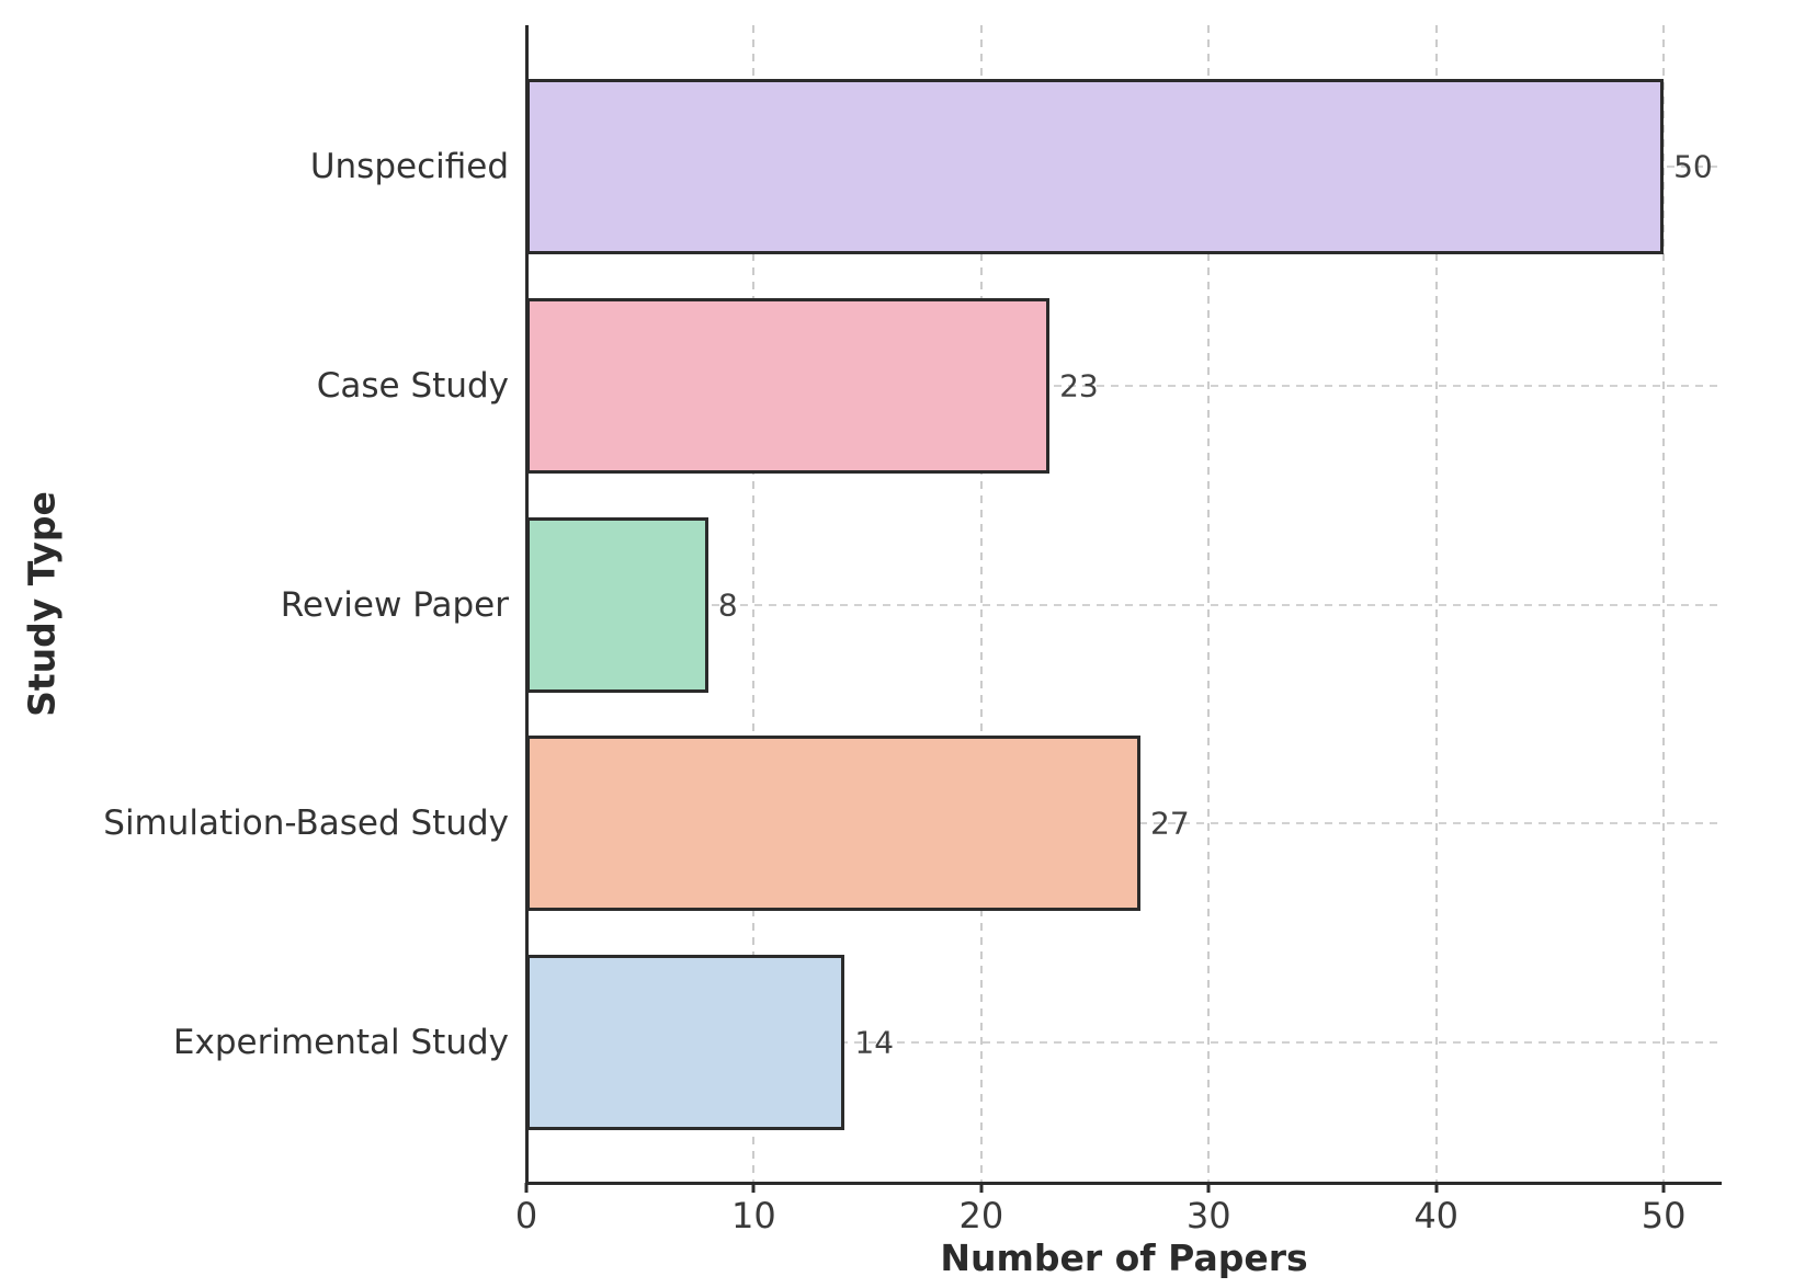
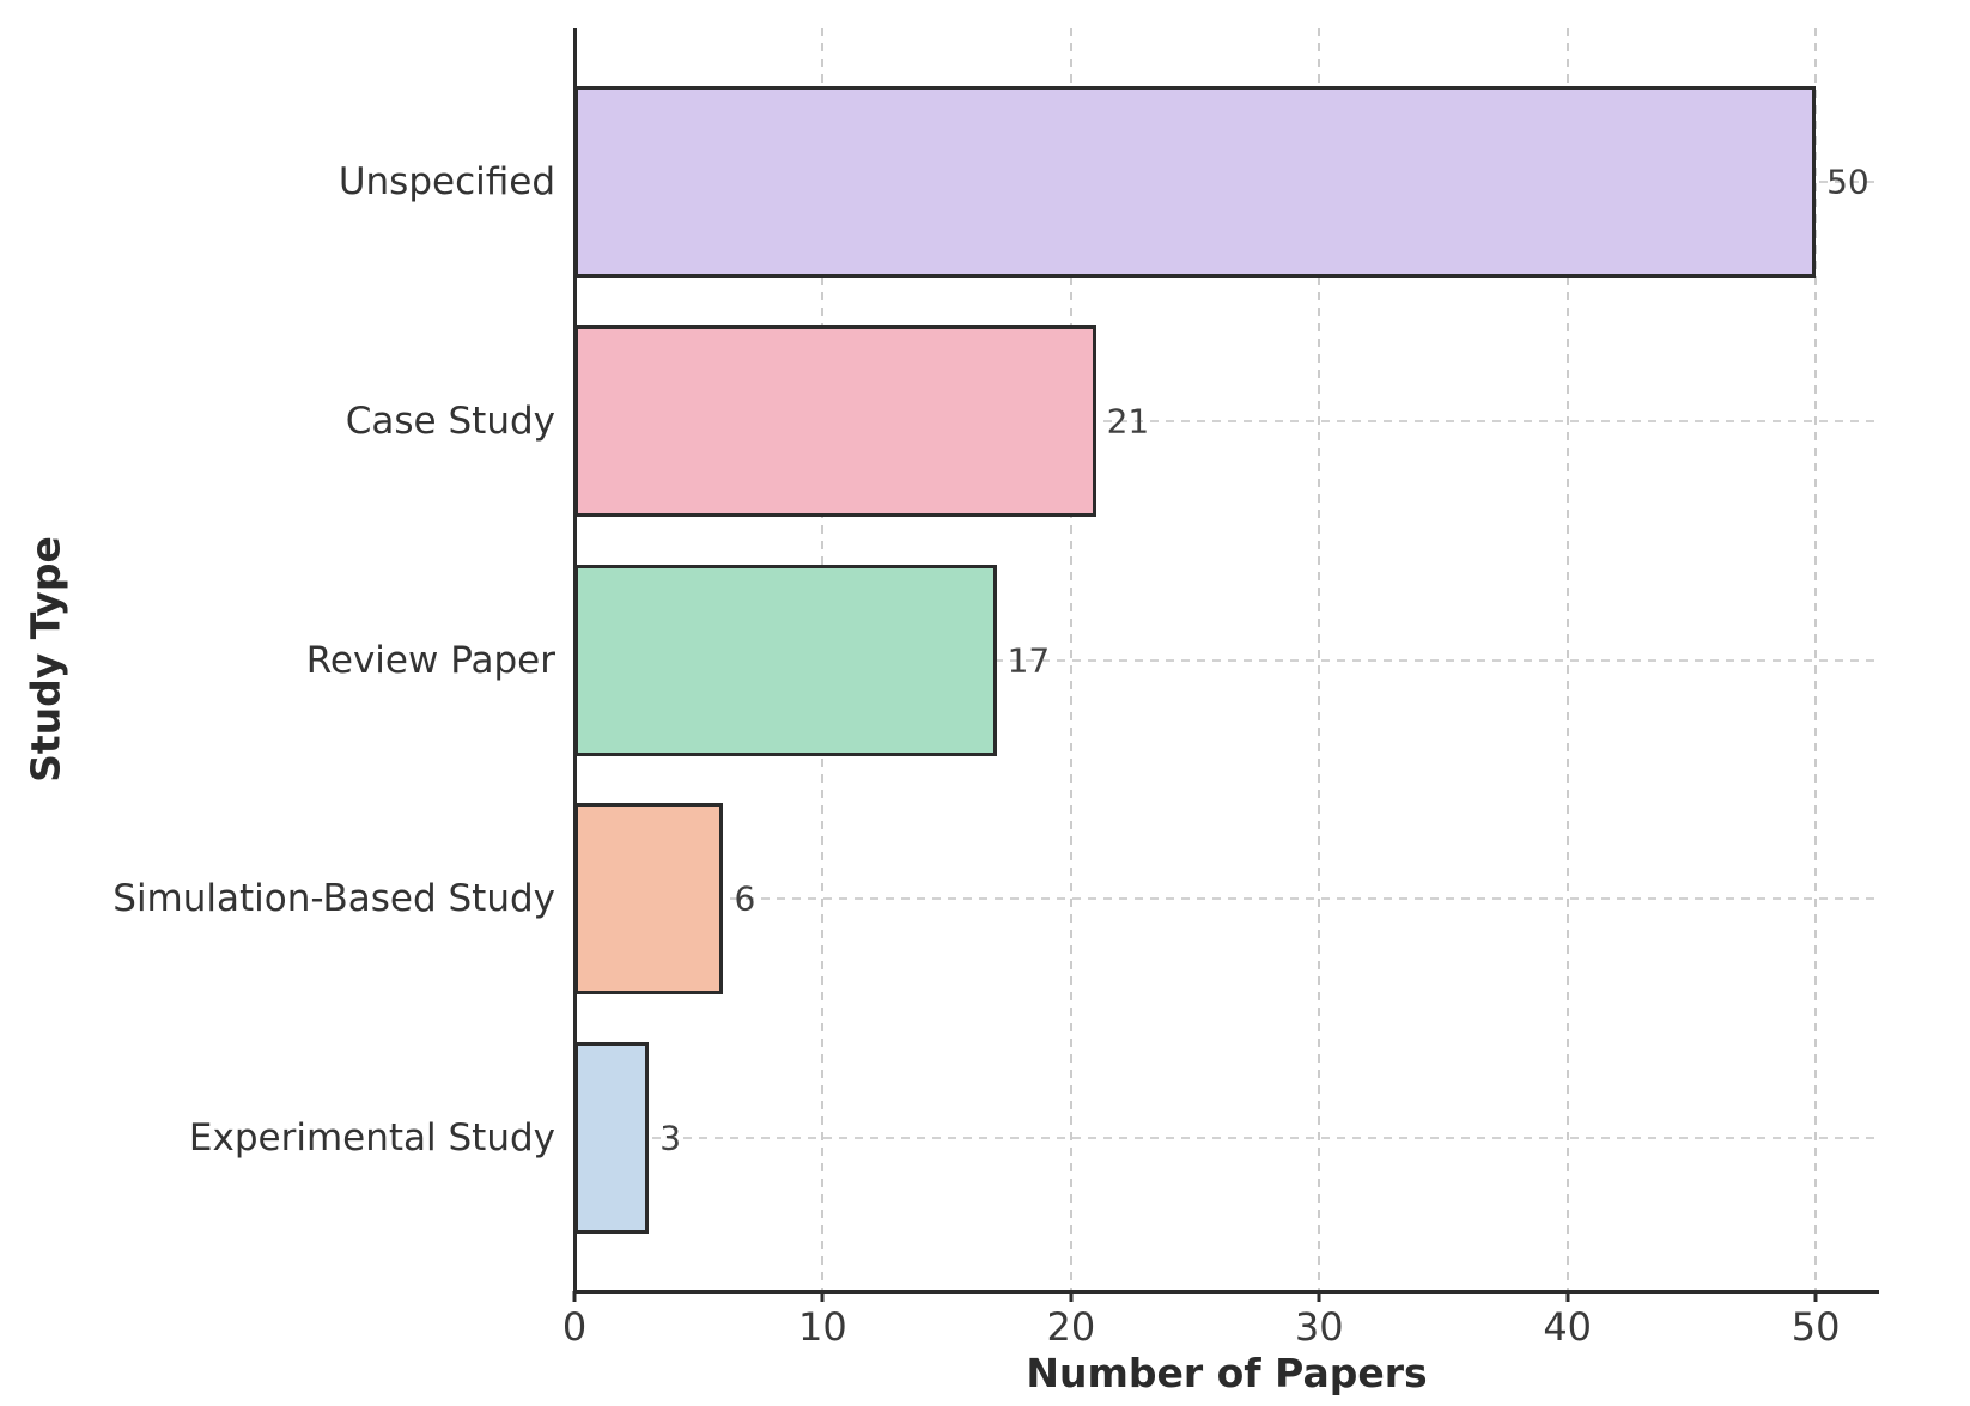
Case Study: 23 -> 21
Review Paper: 8 -> 17
Simulation-Based Study: 27 -> 6
Experimental Study: 14 -> 3
